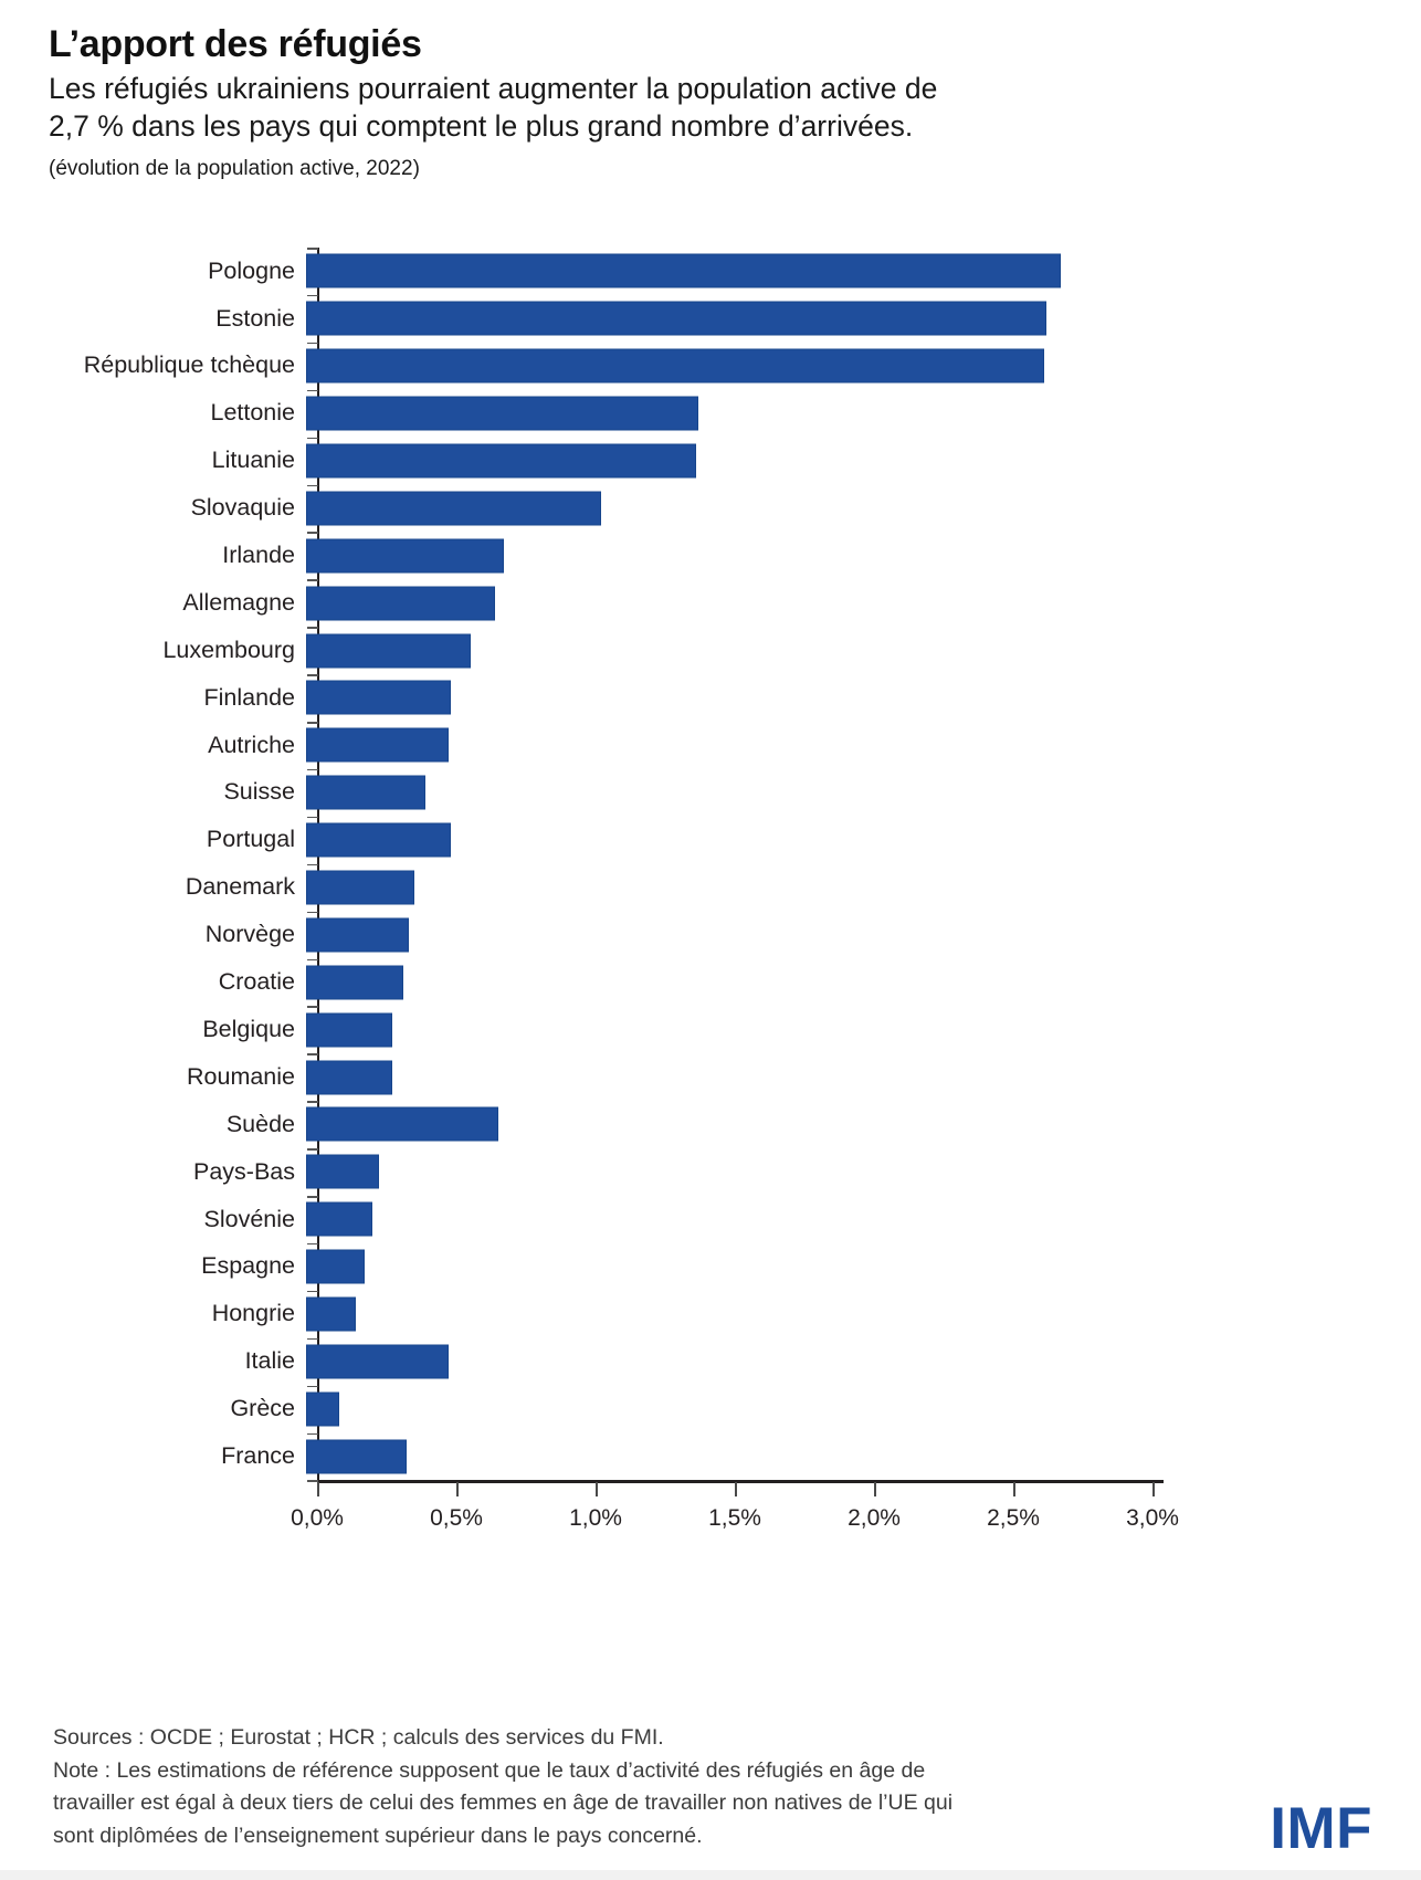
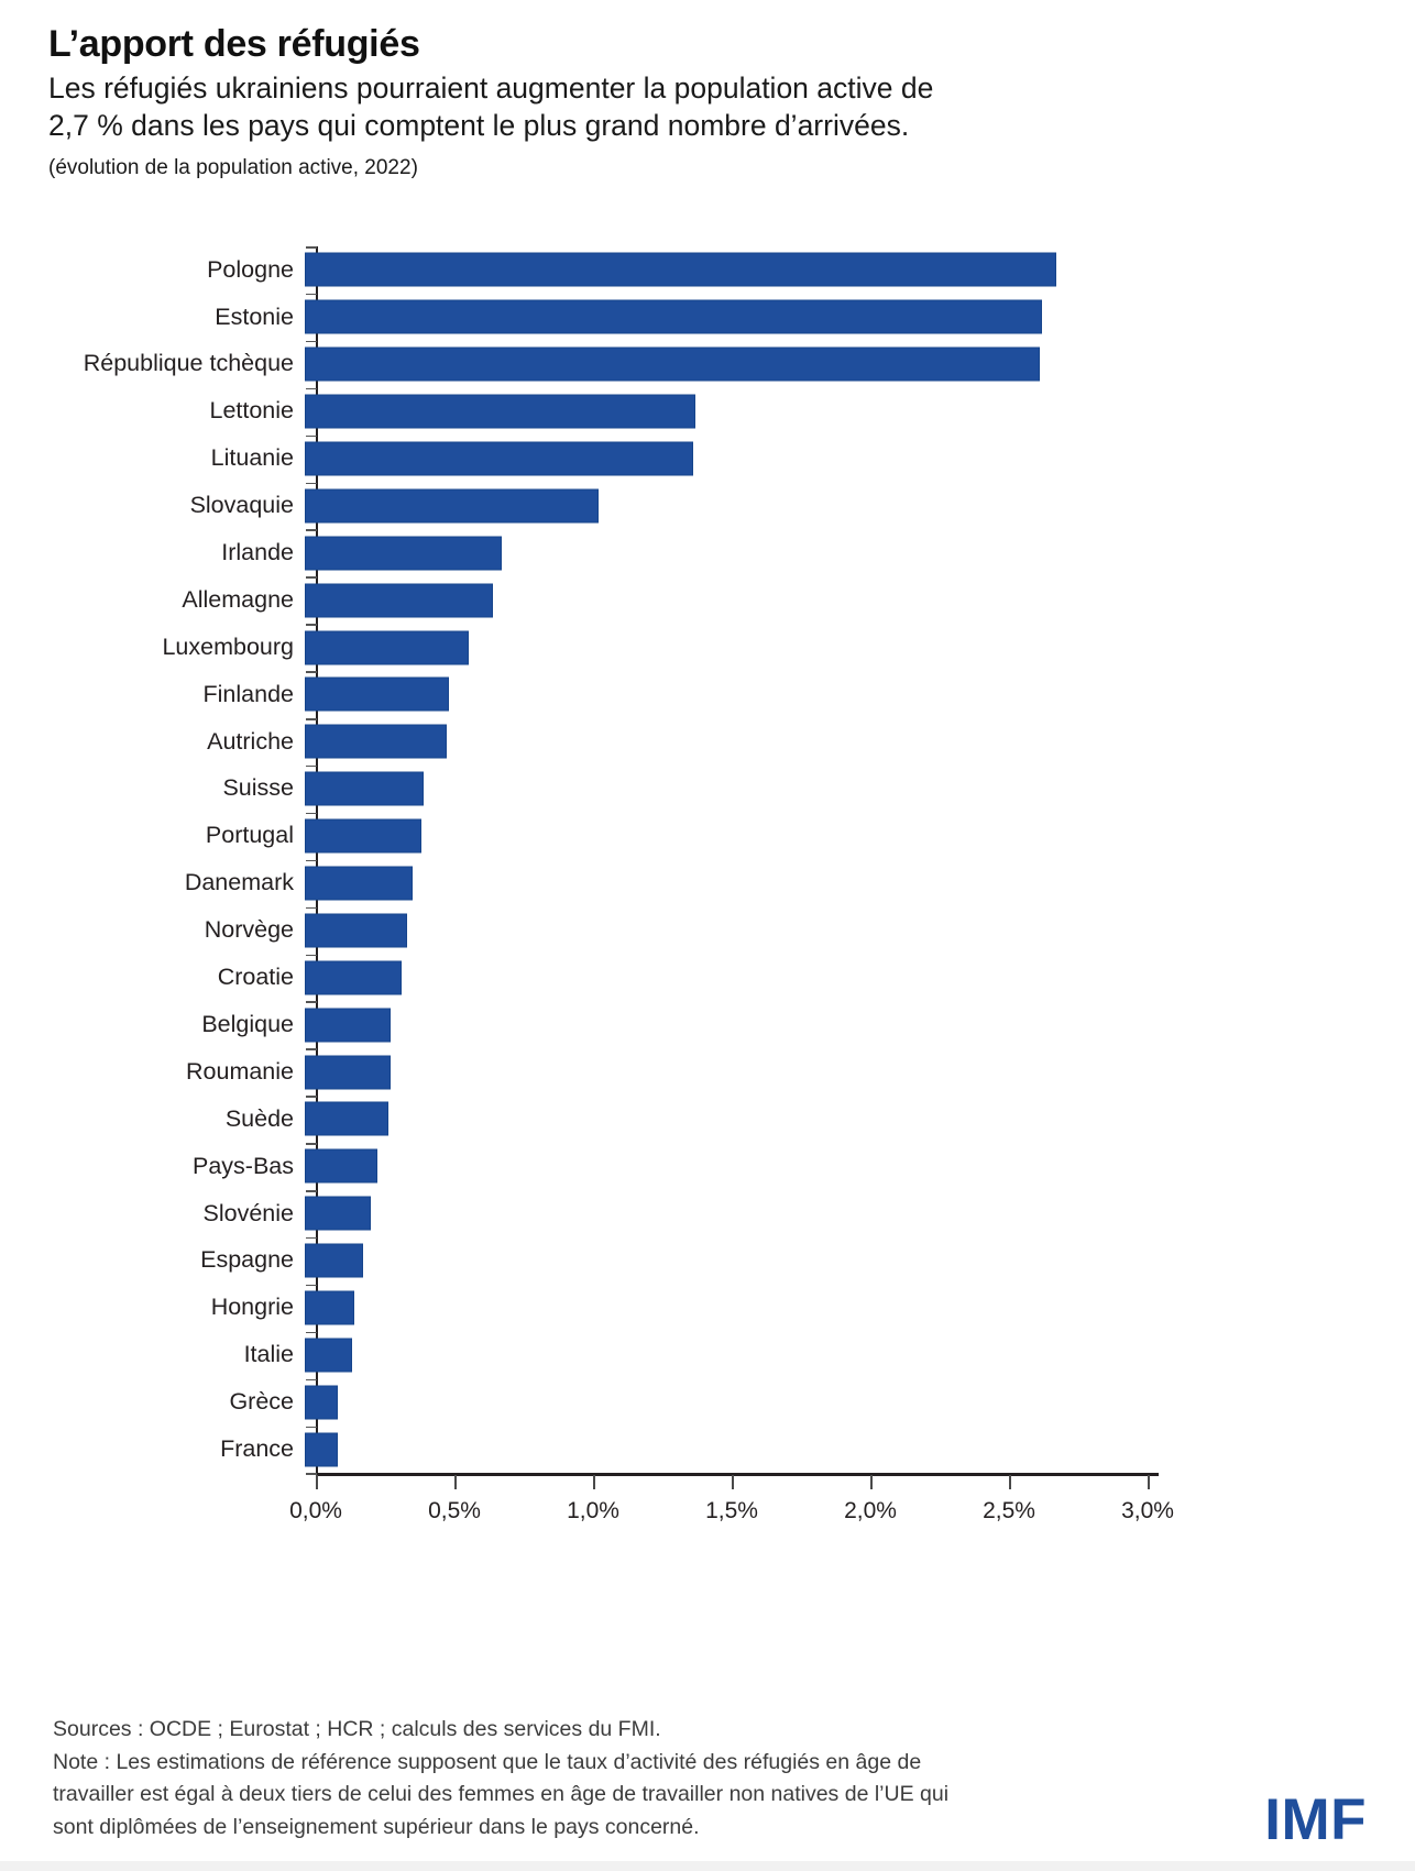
Portugal: 0,52% -> 0,42%
Suède: 0,69% -> 0,30%
Italie: 0,51% -> 0,17%
France: 0,36% -> 0,12%
